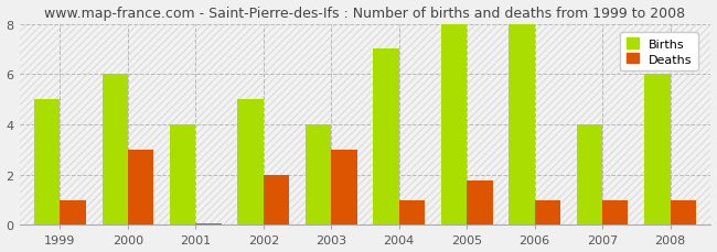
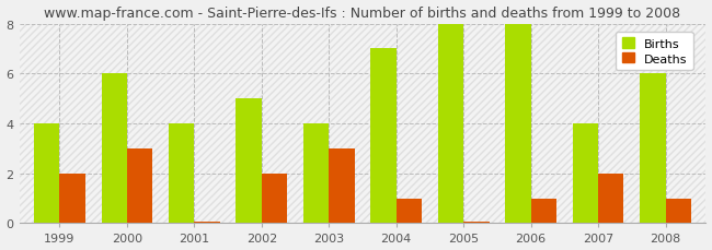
Births/1999: 5 -> 4
Deaths/1999: 1.00 -> 2.00
Deaths/2005: 1.75 -> 0.08
Deaths/2007: 1.00 -> 2.00
